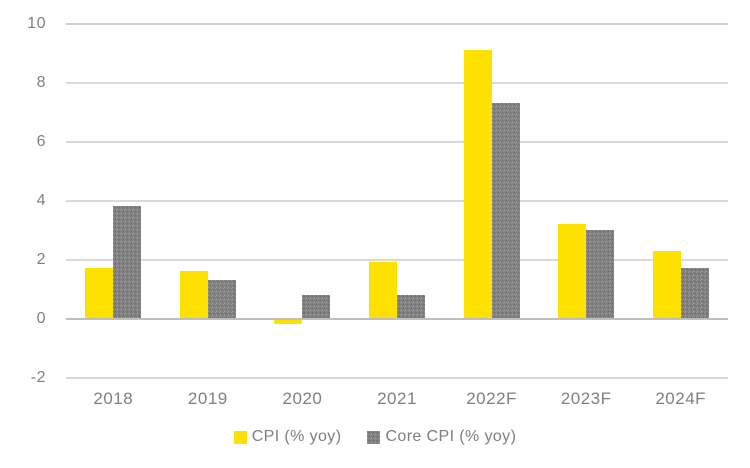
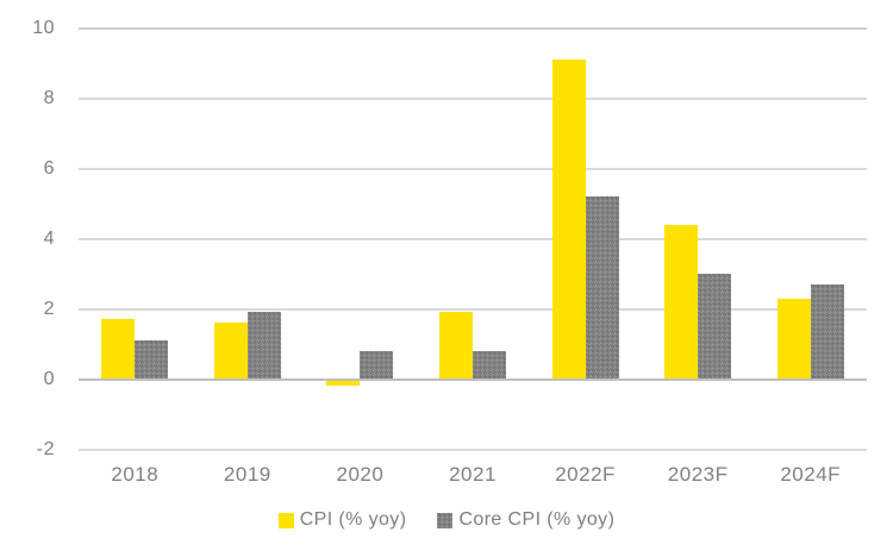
Core CPI (% yoy)/2018: 3.8 -> 1.1
Core CPI (% yoy)/2019: 1.3 -> 1.9
Core CPI (% yoy)/2022F: 7.3 -> 5.2
CPI (% yoy)/2023F: 3.2 -> 4.4
Core CPI (% yoy)/2024F: 1.7 -> 2.7
